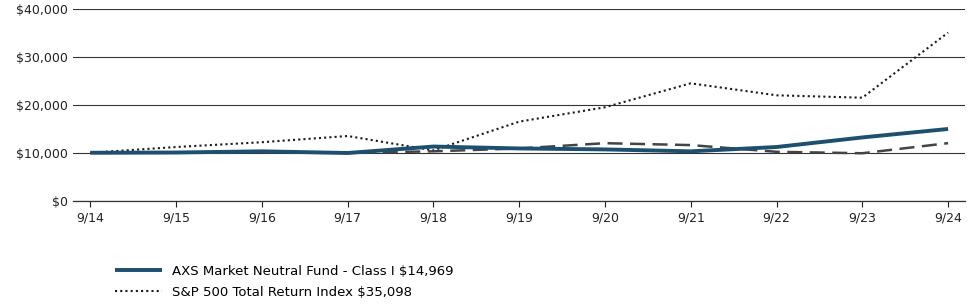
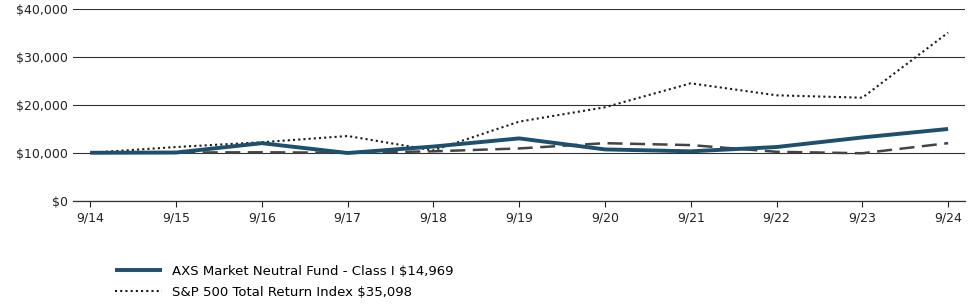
AXS Market Neutral Fund - Class I $14,969/9/16: $10,300 -> $12,000
AXS Market Neutral Fund - Class I $14,969/9/19: $10,900 -> $13,000
